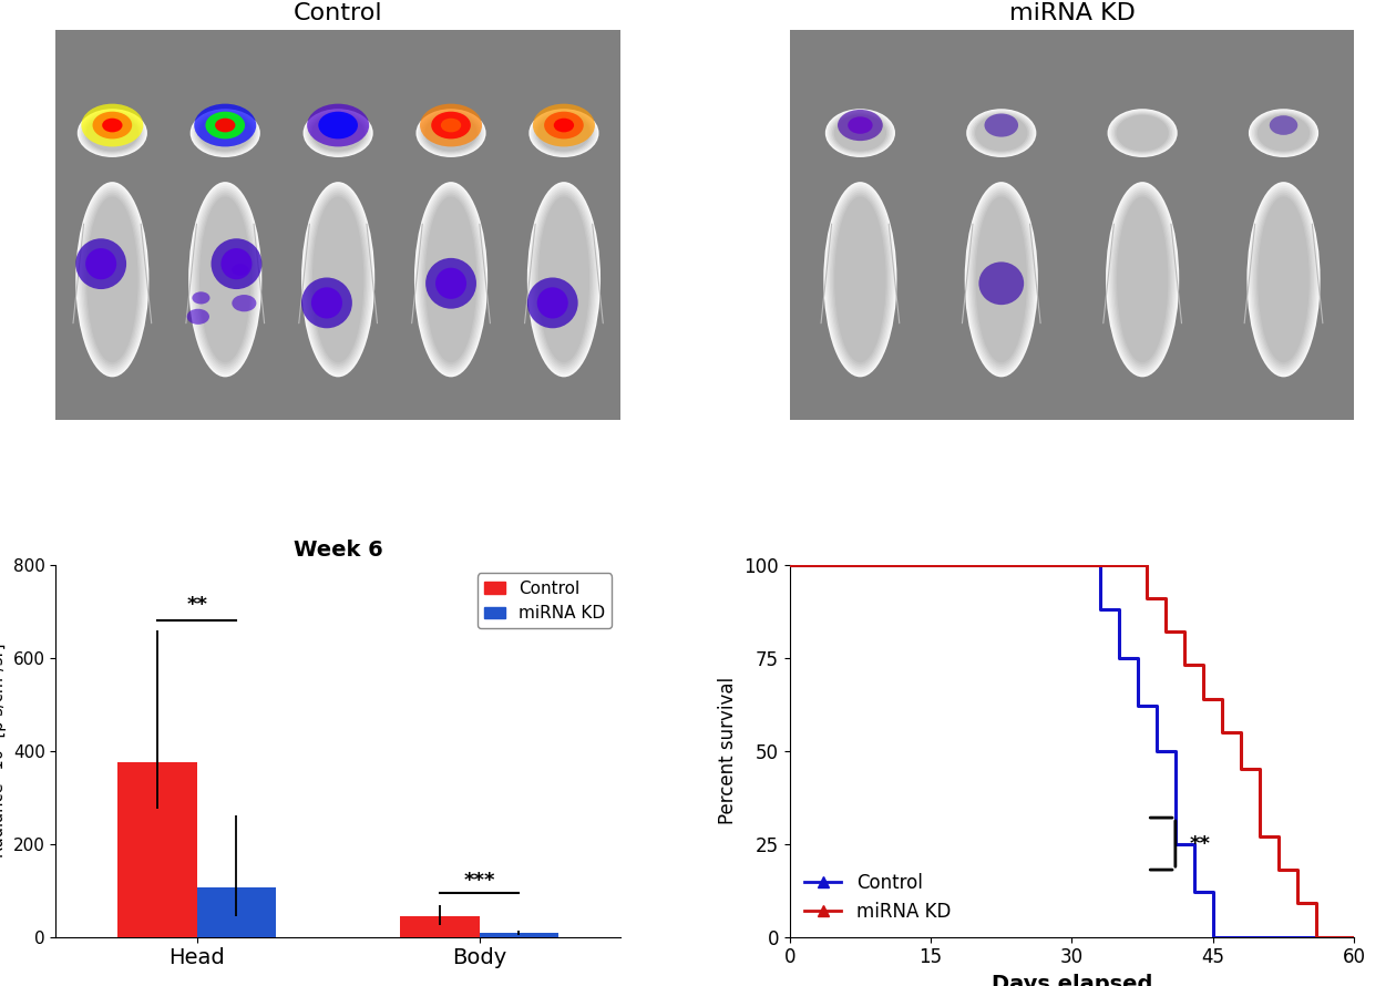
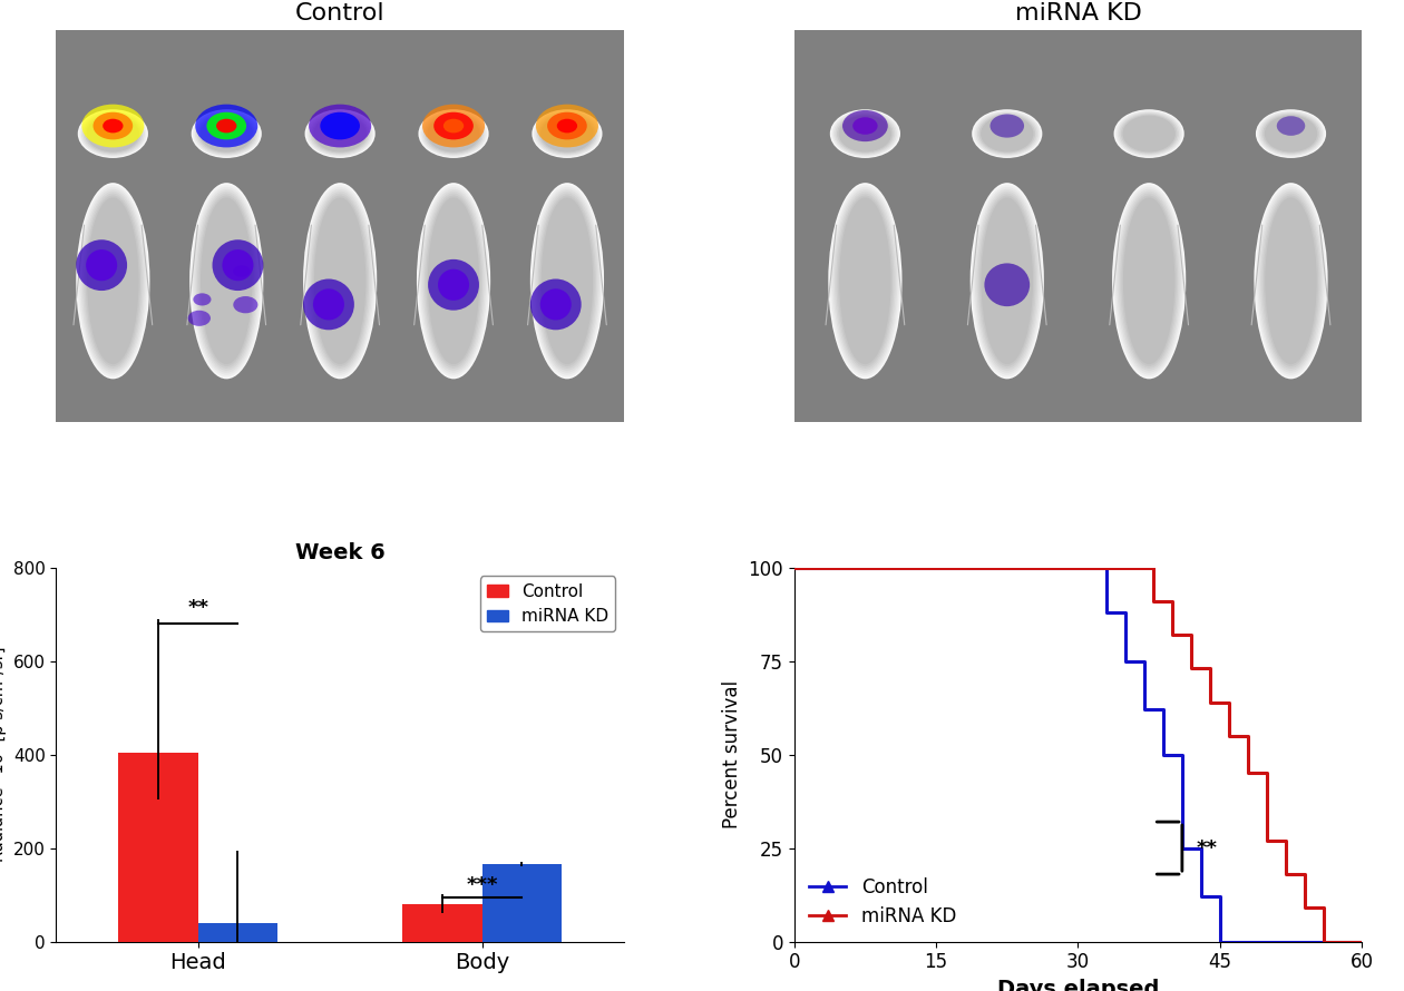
Week 6/Control/Head: 375 -> 405
Week 6/miRNA KD/Head: 105 -> 40
Week 6/Control/Body: 45 -> 80
Week 6/miRNA KD/Body: 8 -> 165
